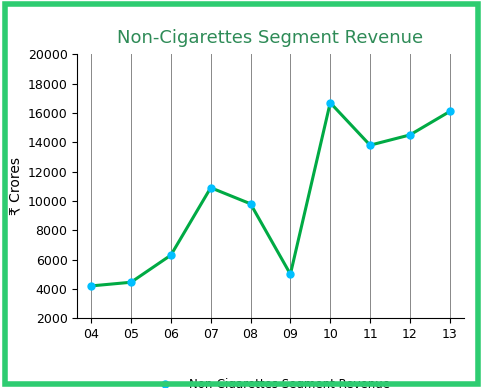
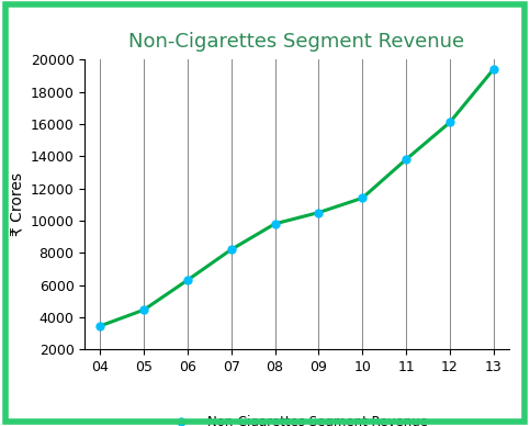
04: 4200 -> 3400
07: 10900 -> 8200
09: 5000 -> 10500
10: 16700 -> 11400
12: 14500 -> 16100
13: 16100 -> 19400
